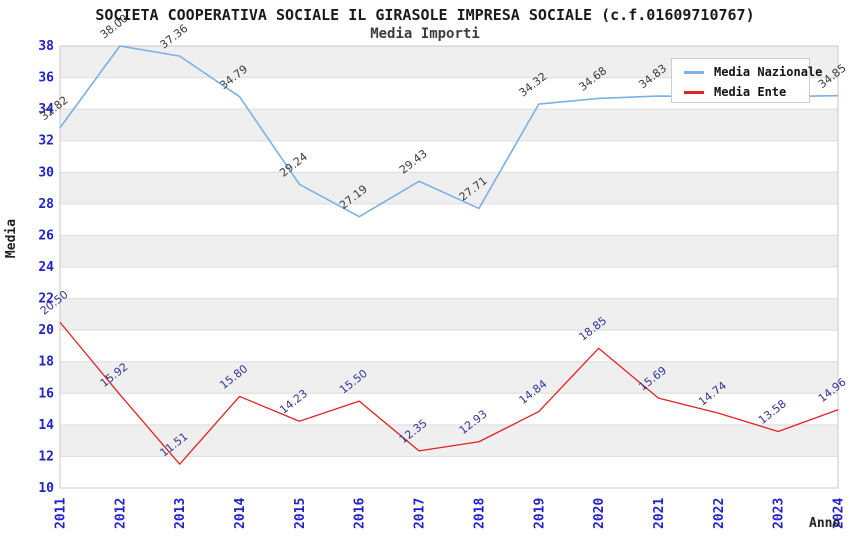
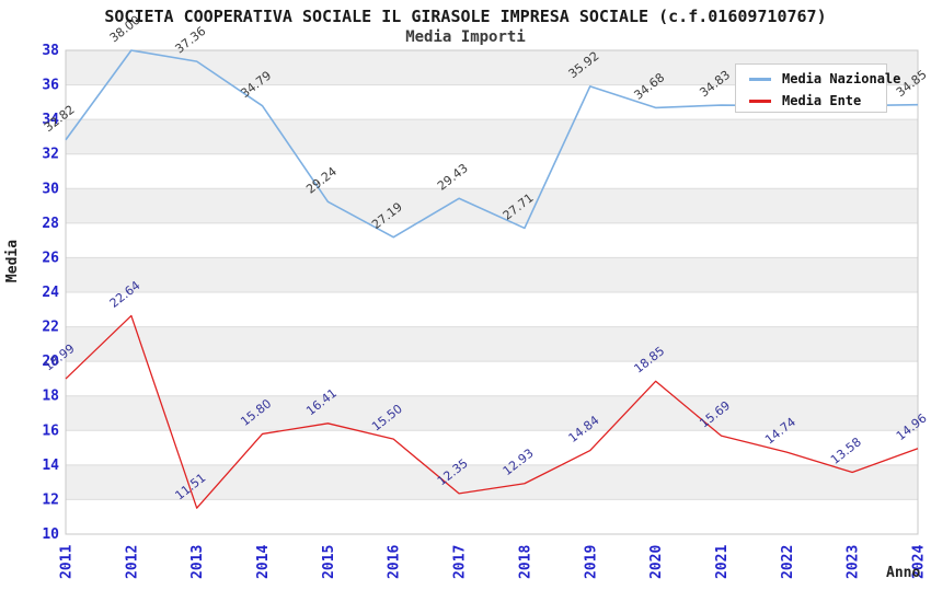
Media Ente/2011: 20.50 -> 18.99
Media Ente/2012: 15.92 -> 22.64
Media Ente/2015: 14.23 -> 16.41
Media Nazionale/2019: 34.32 -> 35.92
